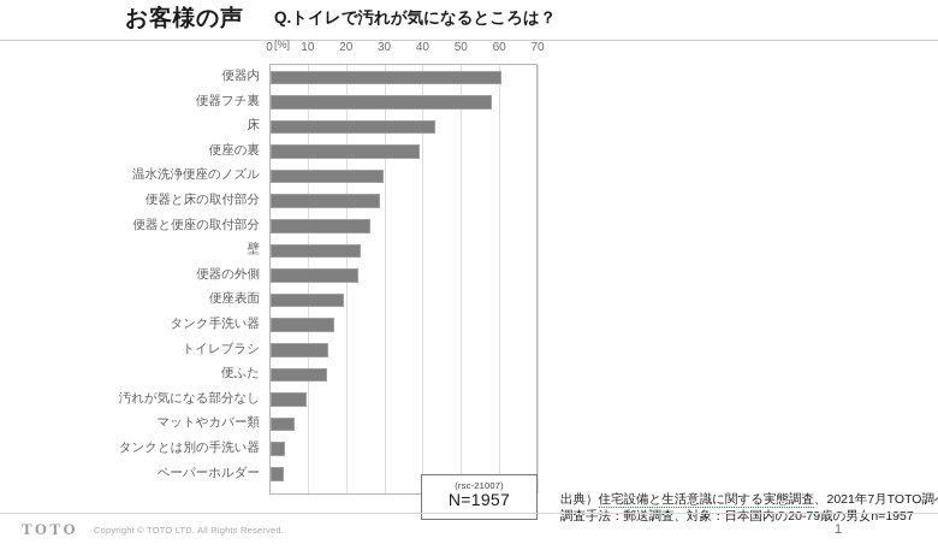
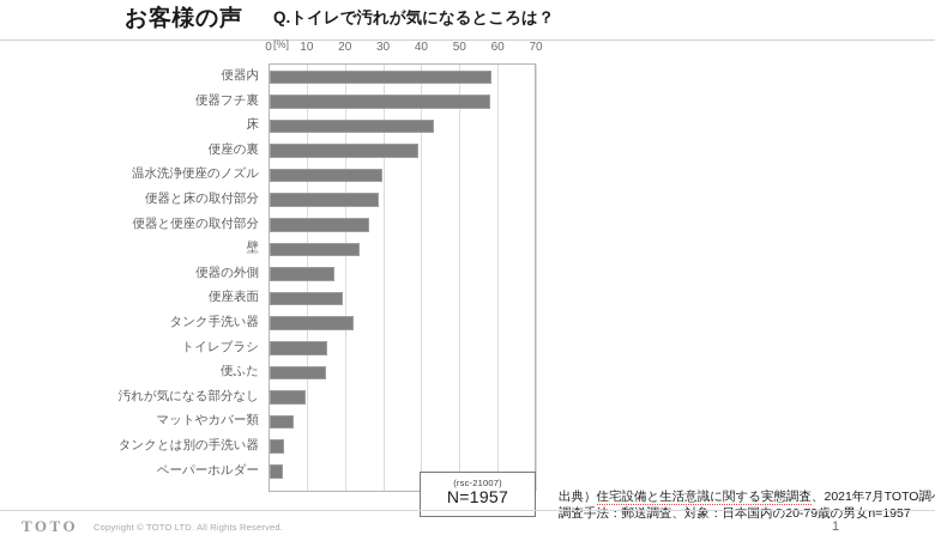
便器内: 60 -> 58
便器の外側: 23 -> 17
タンク手洗い器: 16 -> 22
